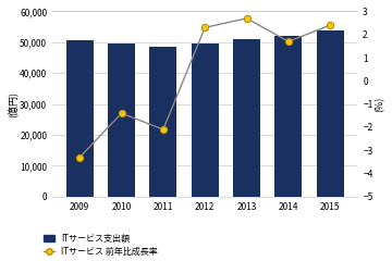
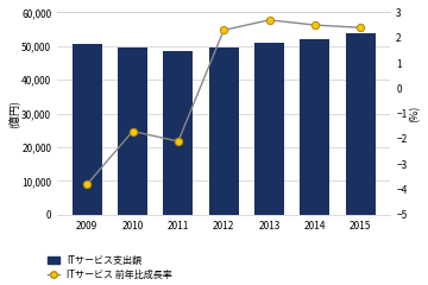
ITサービス 前年比成長率/2009: -3.3 -> -3.8
ITサービス 前年比成長率/2010: -1.4 -> -1.7
ITサービス 前年比成長率/2014: 1.7 -> 2.5
